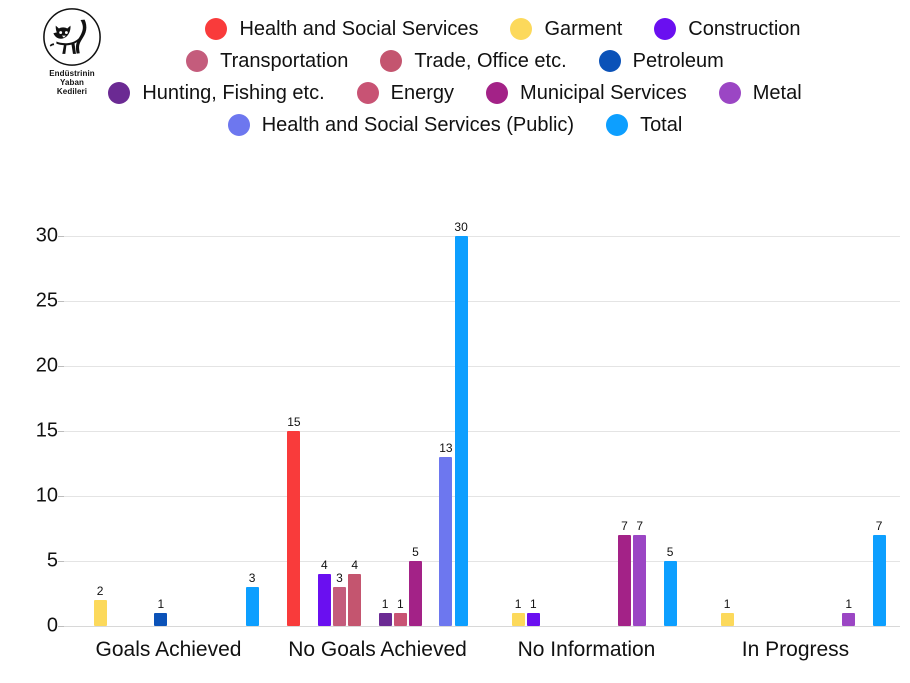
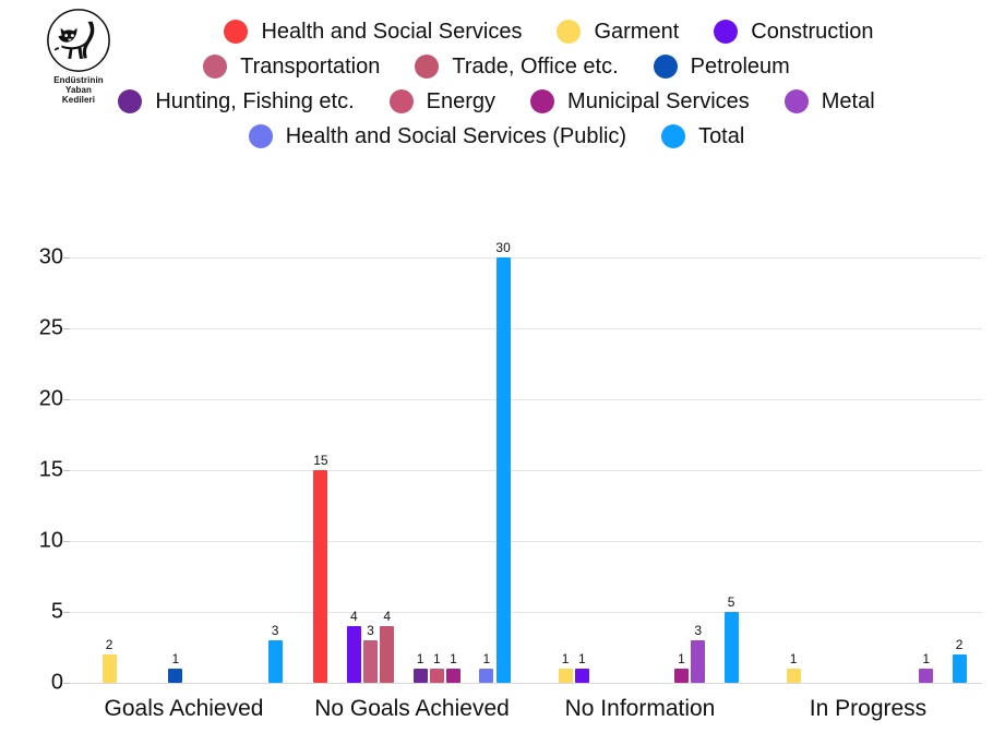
Municipal Services/No Goals Achieved: 5 -> 1
Health and Social Services (Public)/No Goals Achieved: 13 -> 1
Municipal Services/No Information: 7 -> 1
Metal/No Information: 7 -> 3
Total/In Progress: 7 -> 2
